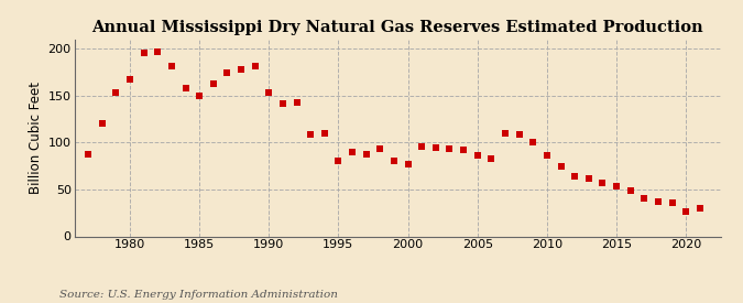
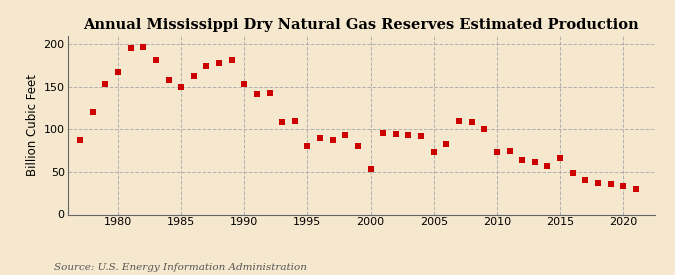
2000: 77 -> 54
2005: 86 -> 74
2010: 86 -> 74
2015: 54 -> 66
2020: 27 -> 34
